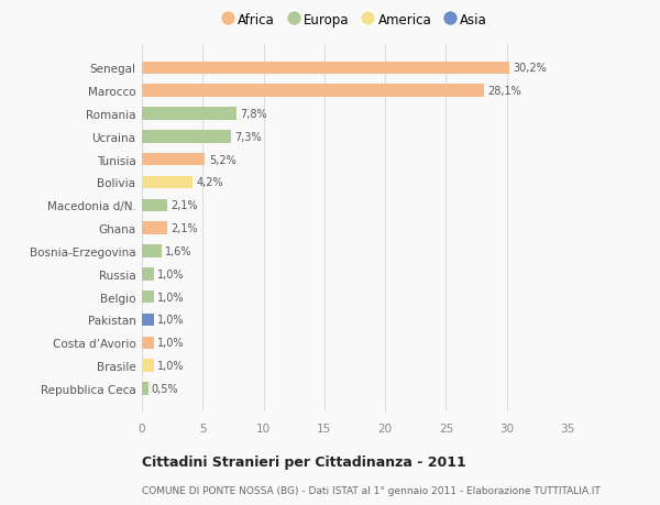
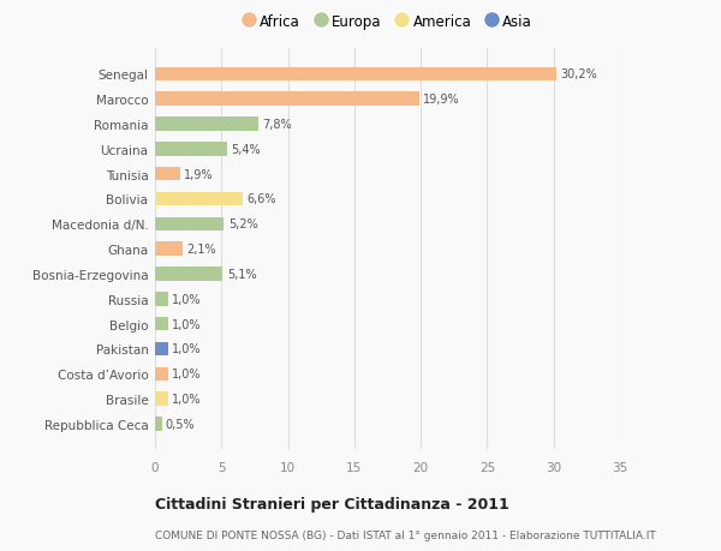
Marocco: 28,1% -> 19,9%
Ucraina: 7,3% -> 5,4%
Tunisia: 5,2% -> 1,9%
Bolivia: 4,2% -> 6,6%
Macedonia d/N.: 2,1% -> 5,2%
Bosnia-Erzegovina: 1,6% -> 5,1%
